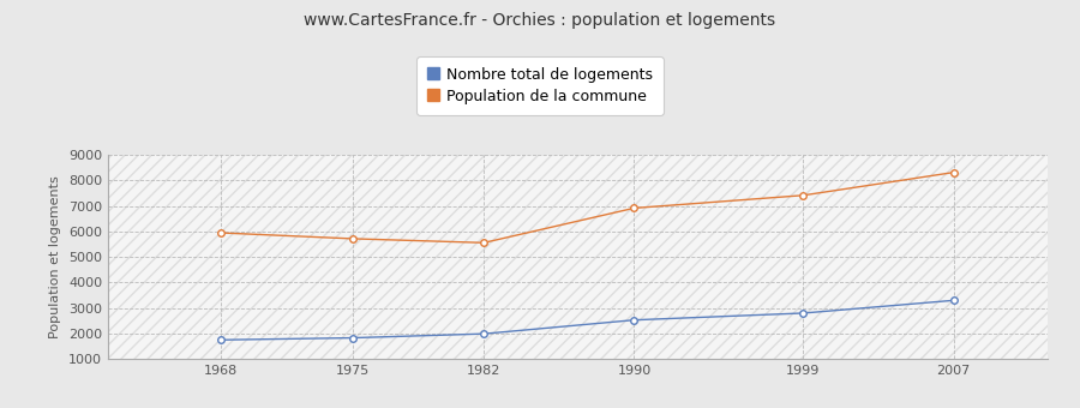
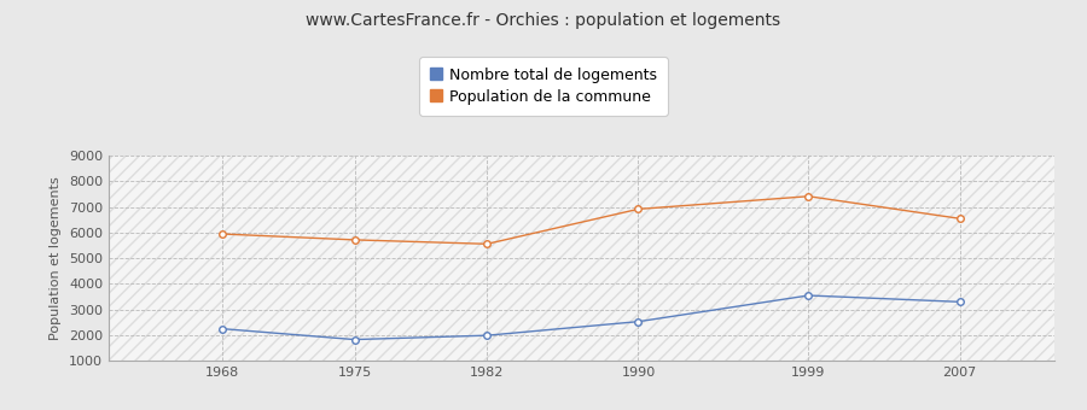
Nombre total de logements/1968: 1750 -> 2250
Nombre total de logements/1999: 2800 -> 3550
Population de la commune/2007: 8320 -> 6550
